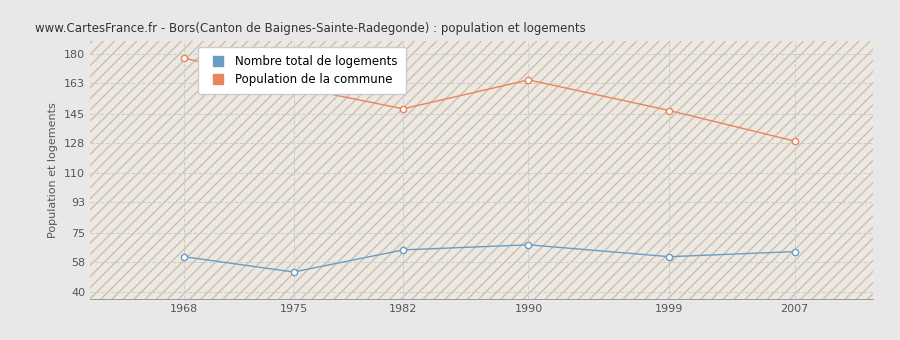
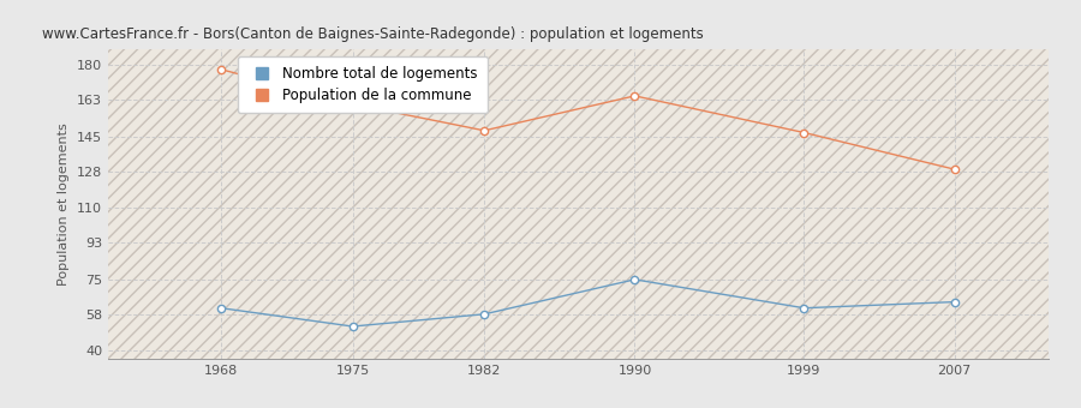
Nombre total de logements/1982: 65 -> 58
Nombre total de logements/1990: 68 -> 75
